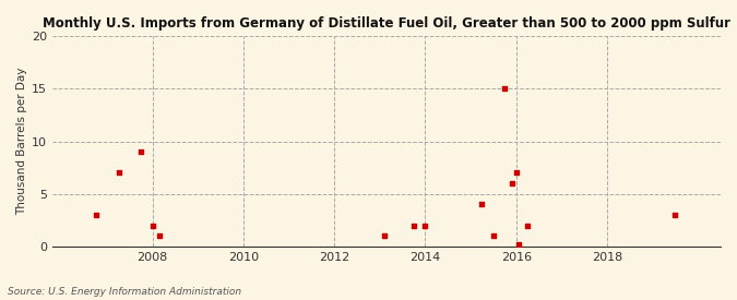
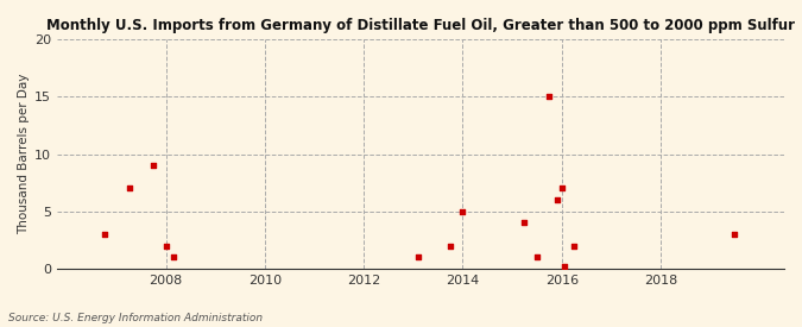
2014: 2.0 -> 5.0
